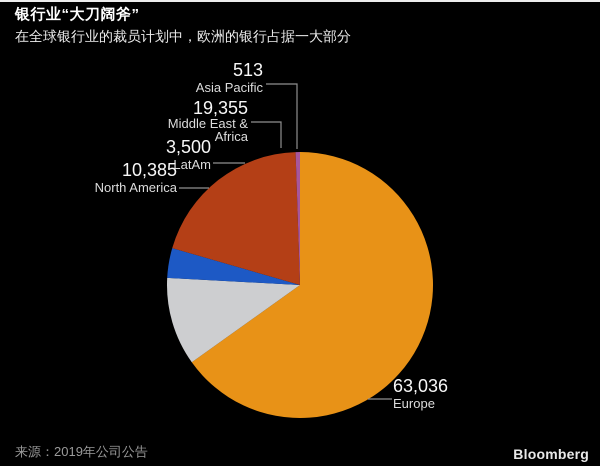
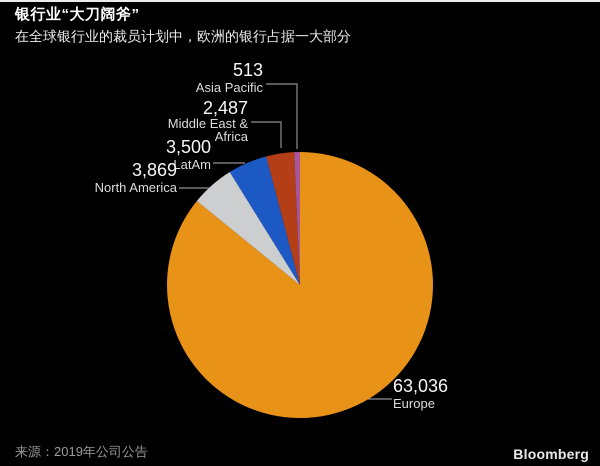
North America: 10,385 -> 3,869
Middle East & Africa: 19,355 -> 2,487
